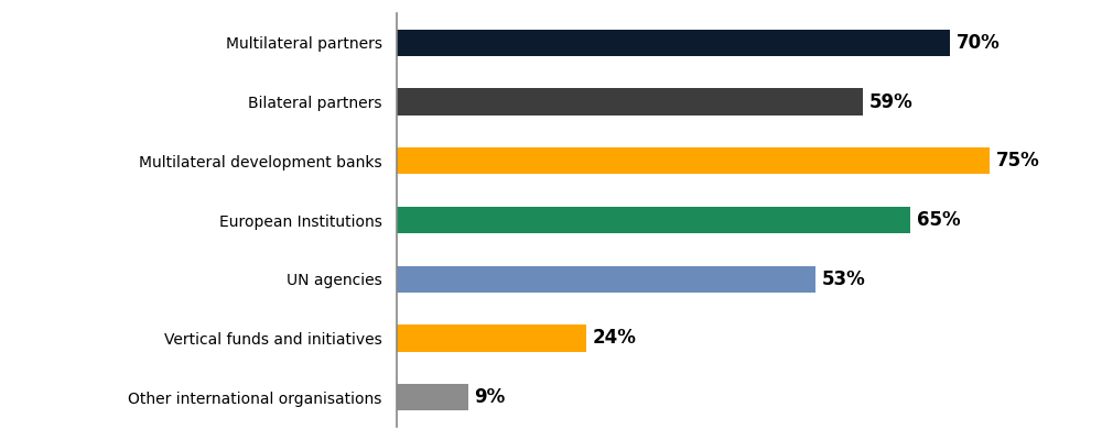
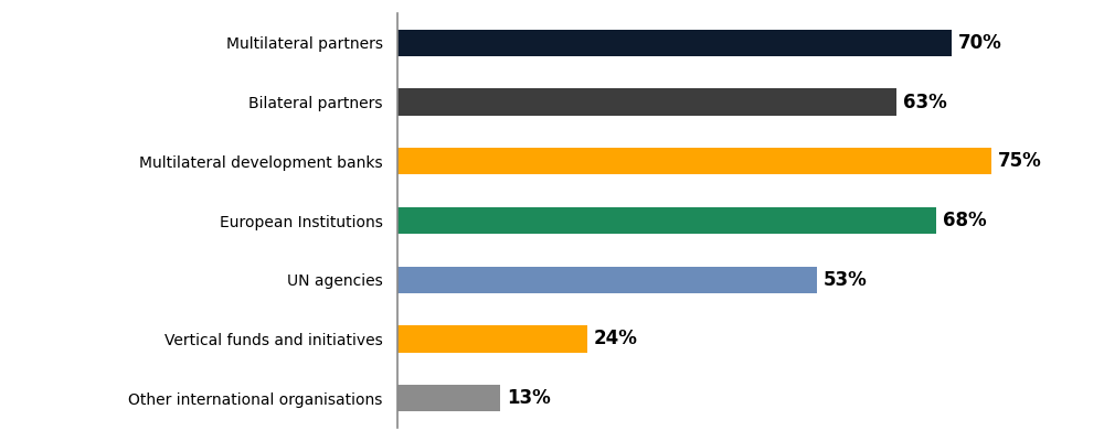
Bilateral partners: 59% -> 63%
European Institutions: 65% -> 68%
Other international organisations: 9% -> 13%
